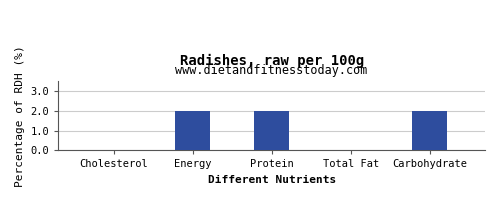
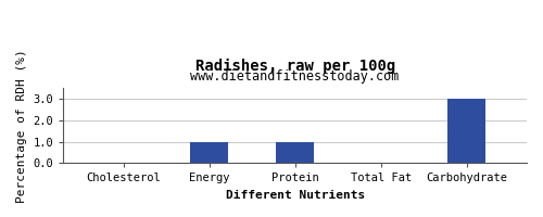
Energy: 2 -> 1
Protein: 2 -> 1
Carbohydrate: 2 -> 3
